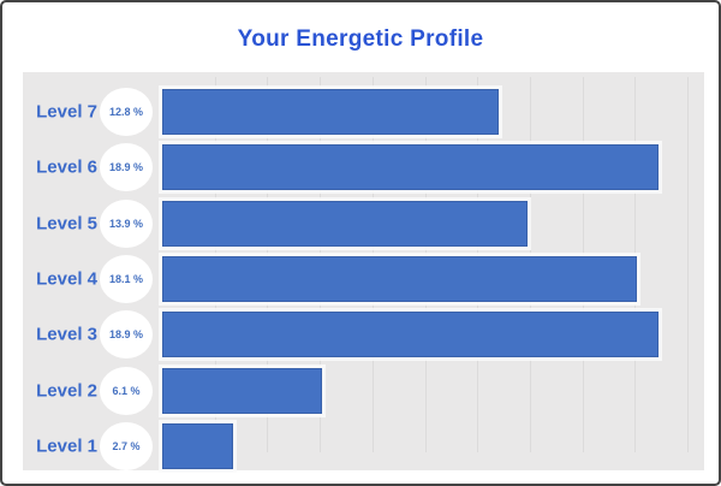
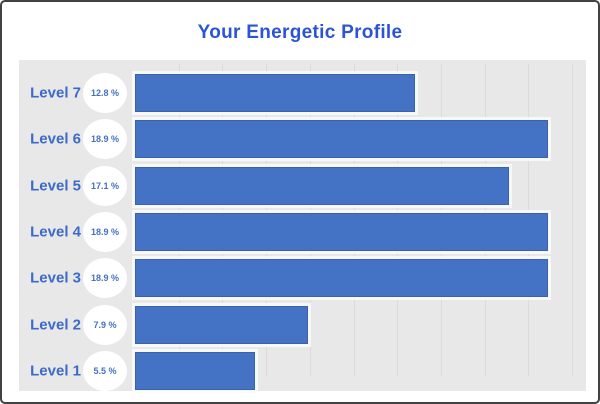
Level 5: 13.9 -> 17.1
Level 4: 18.1 -> 18.9
Level 2: 6.1 -> 7.9
Level 1: 2.7 -> 5.5
